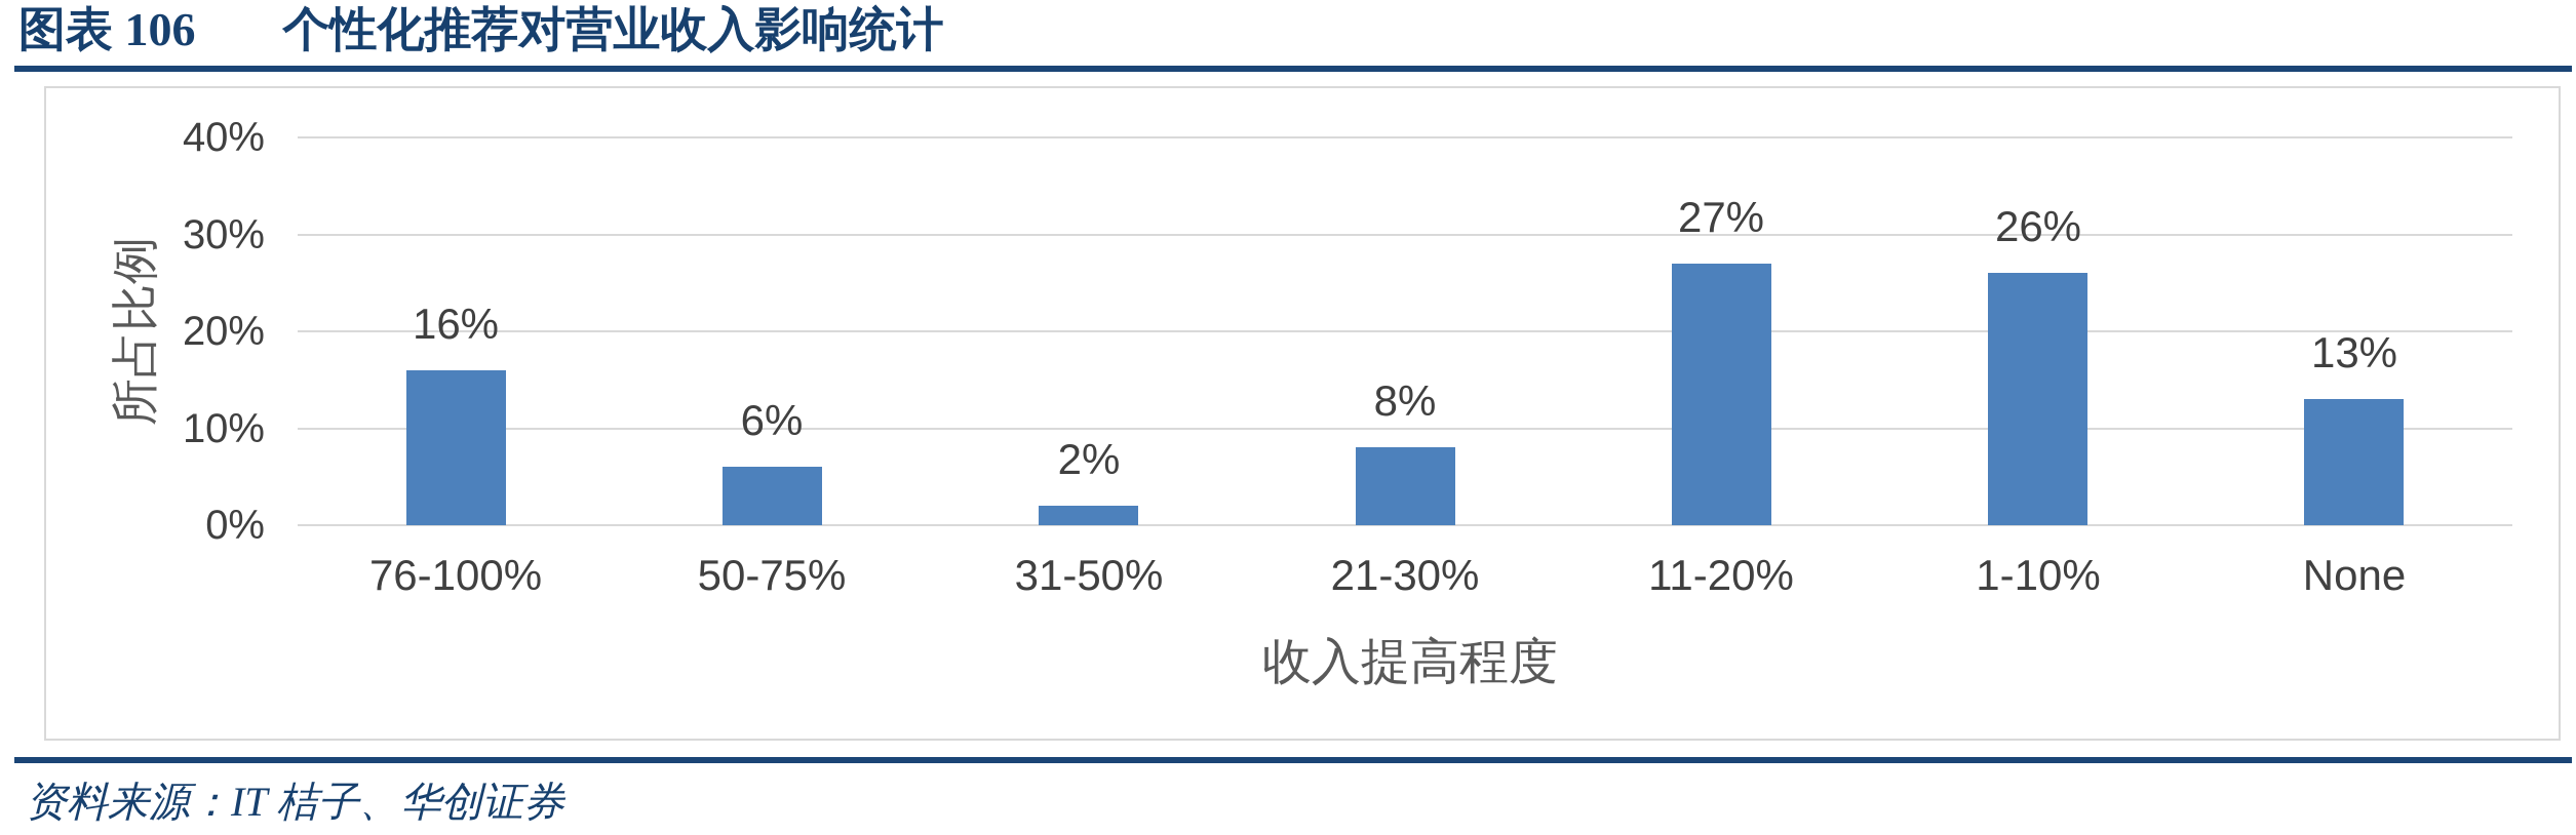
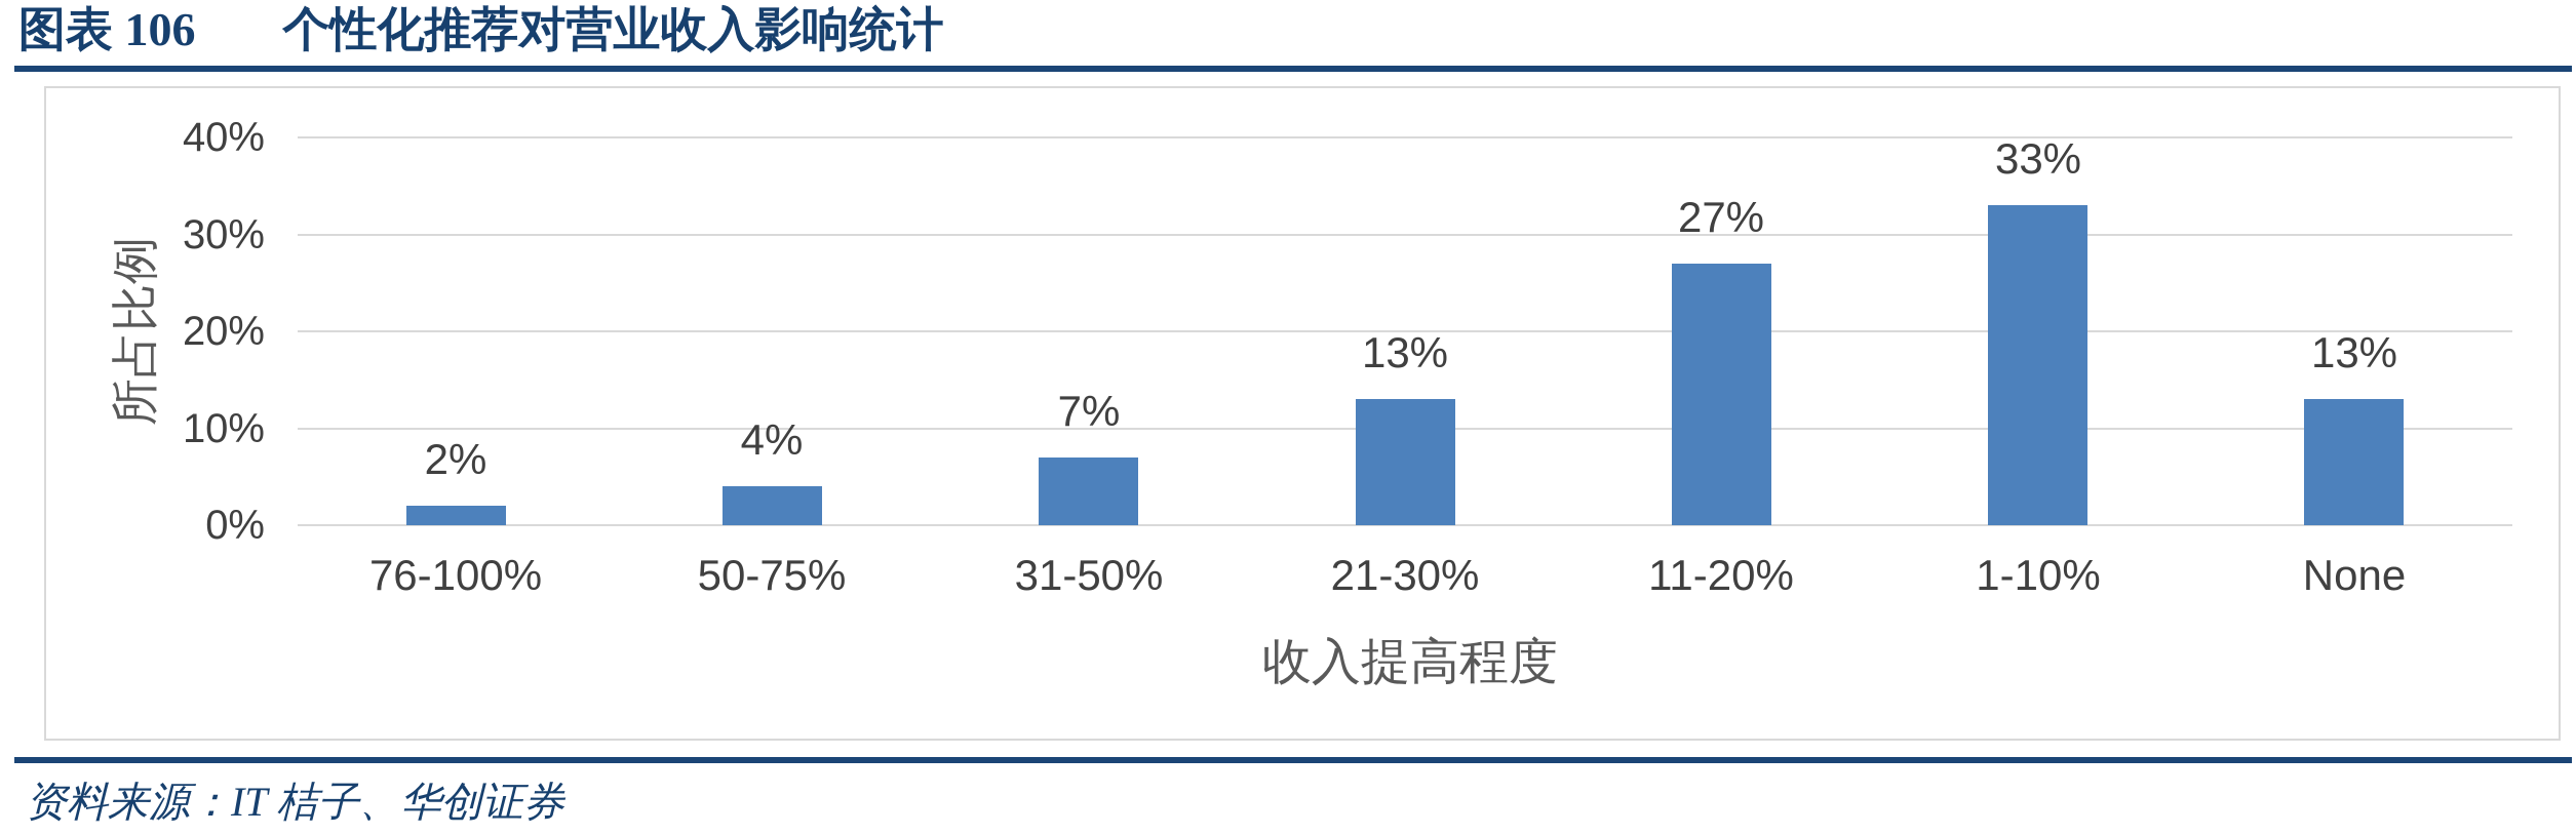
76-100%: 16% -> 2%
50-75%: 6% -> 4%
31-50%: 2% -> 7%
21-30%: 8% -> 13%
1-10%: 26% -> 33%
